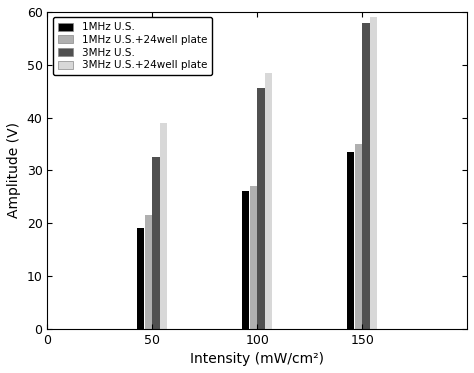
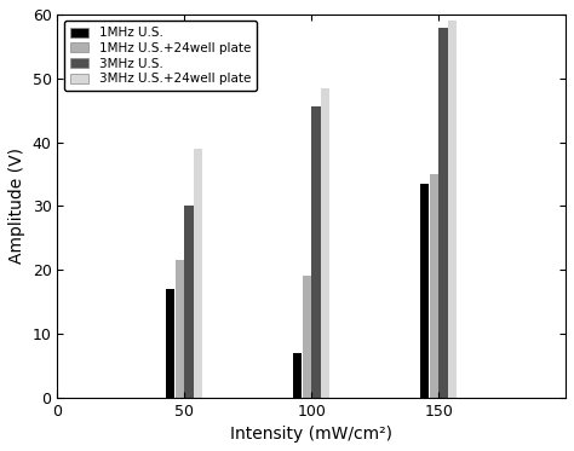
1MHz U.S./50: 19.0 -> 17.0
3MHz U.S./50: 32.5 -> 30.0
1MHz U.S./100: 26.0 -> 7.0
1MHz U.S.+24well plate/100: 27.0 -> 19.0
